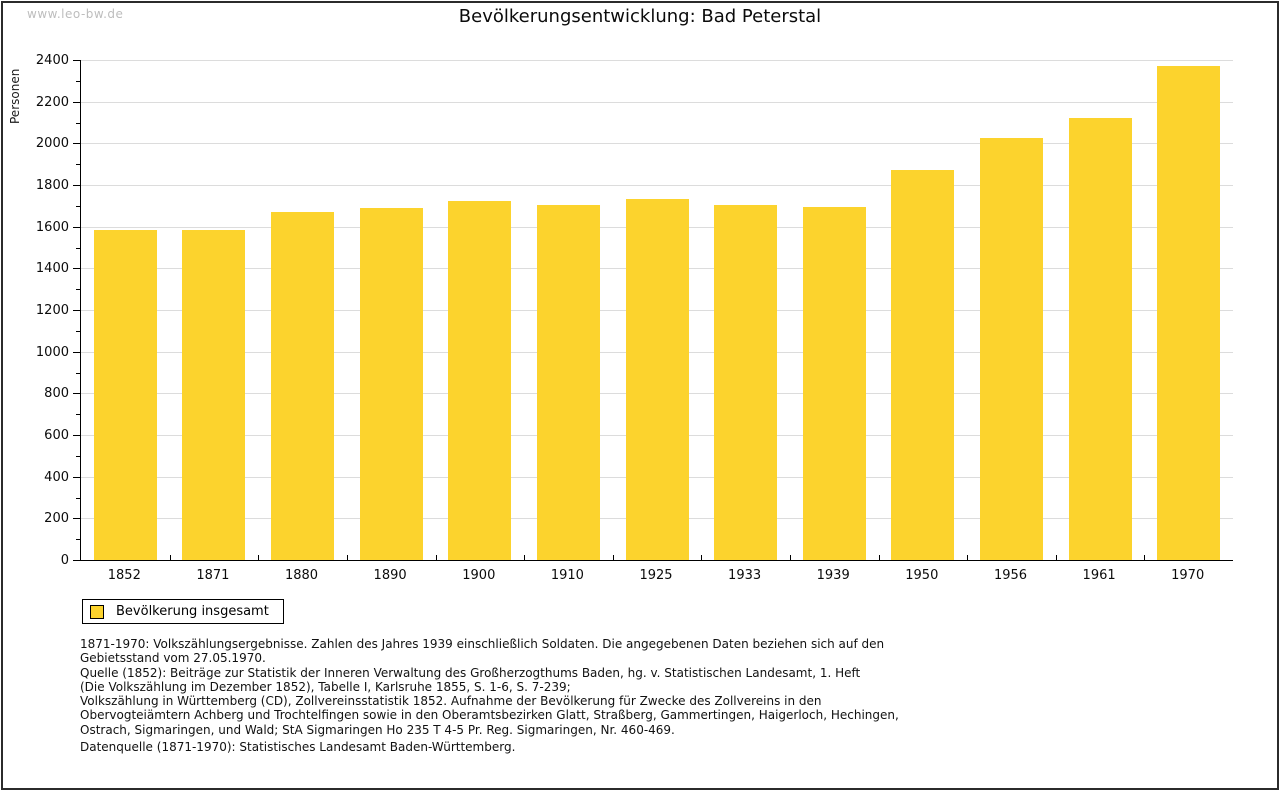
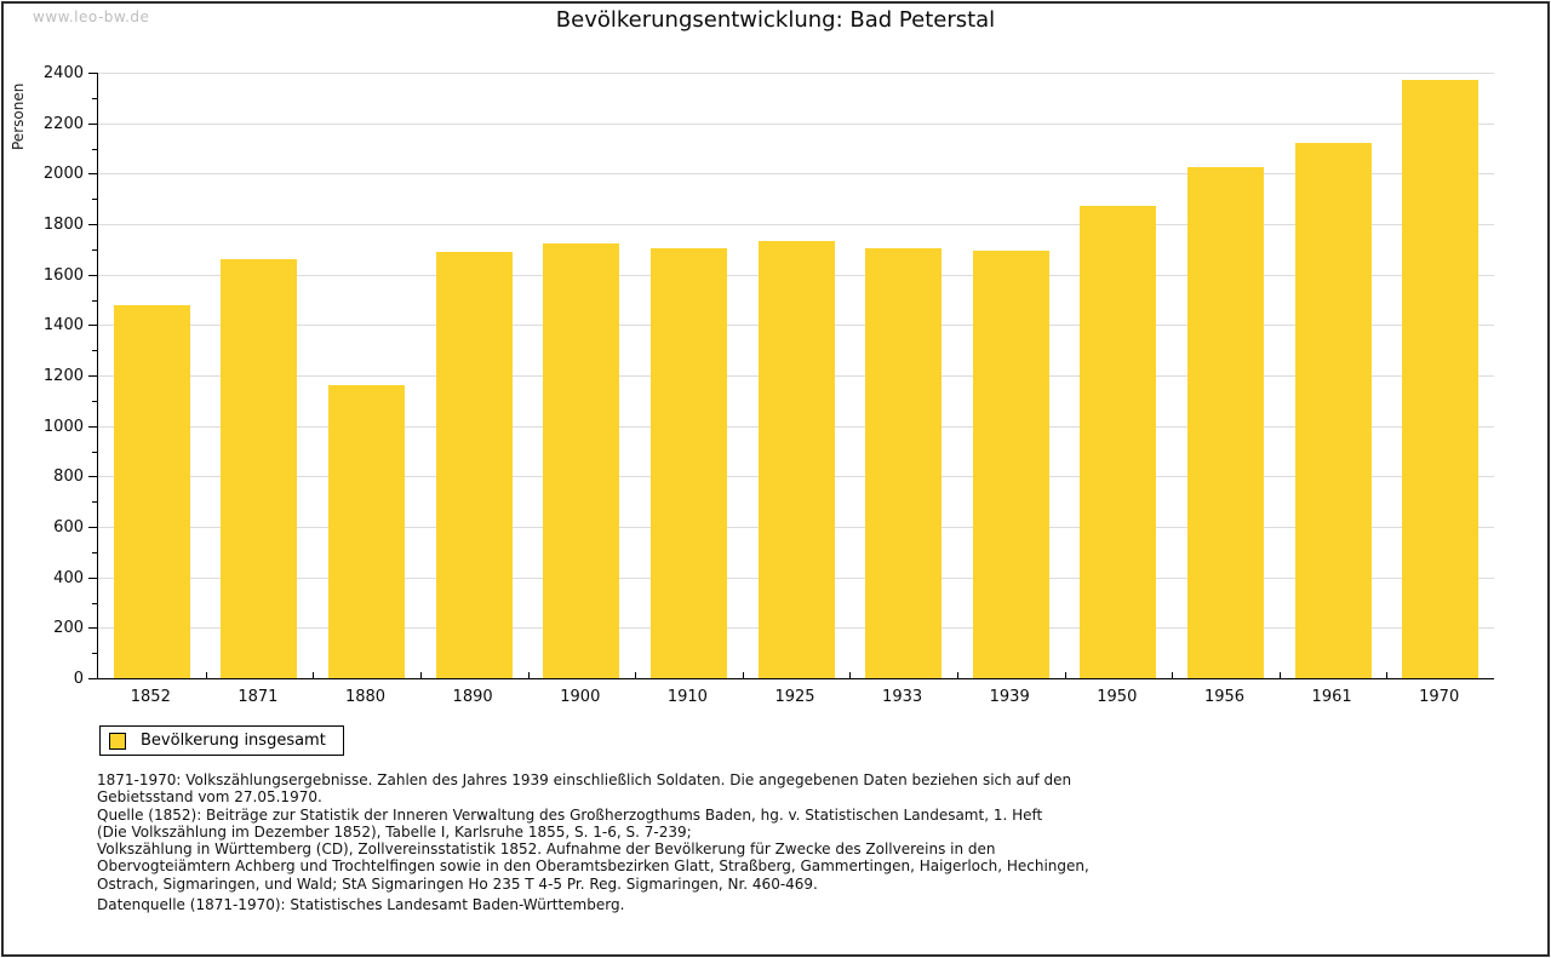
1852: 1580 -> 1480
1871: 1580 -> 1660
1880: 1670 -> 1160
